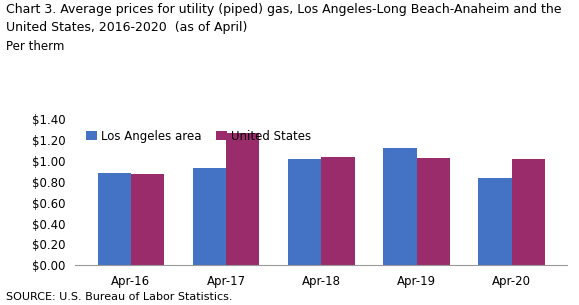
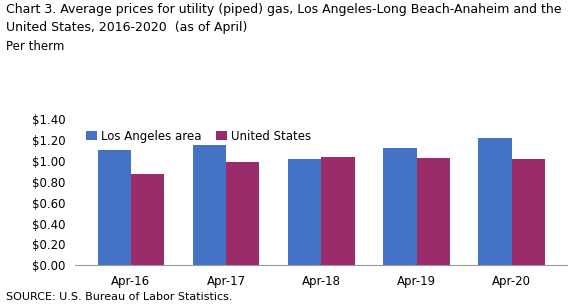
Los Angeles area/Apr-16: $0.88 -> $1.10
Los Angeles area/Apr-17: $0.93 -> $1.15
United States/Apr-17: $1.27 -> $0.99
Los Angeles area/Apr-20: $0.84 -> $1.22
